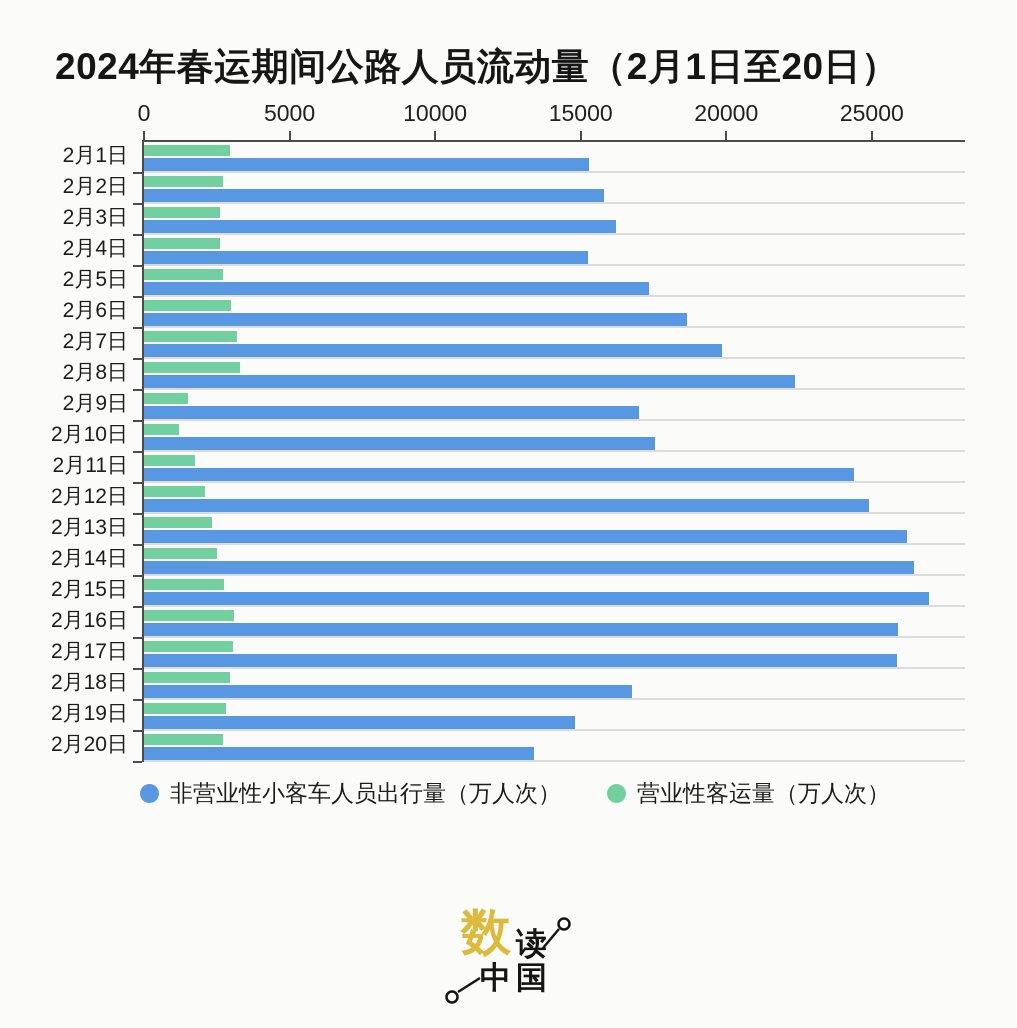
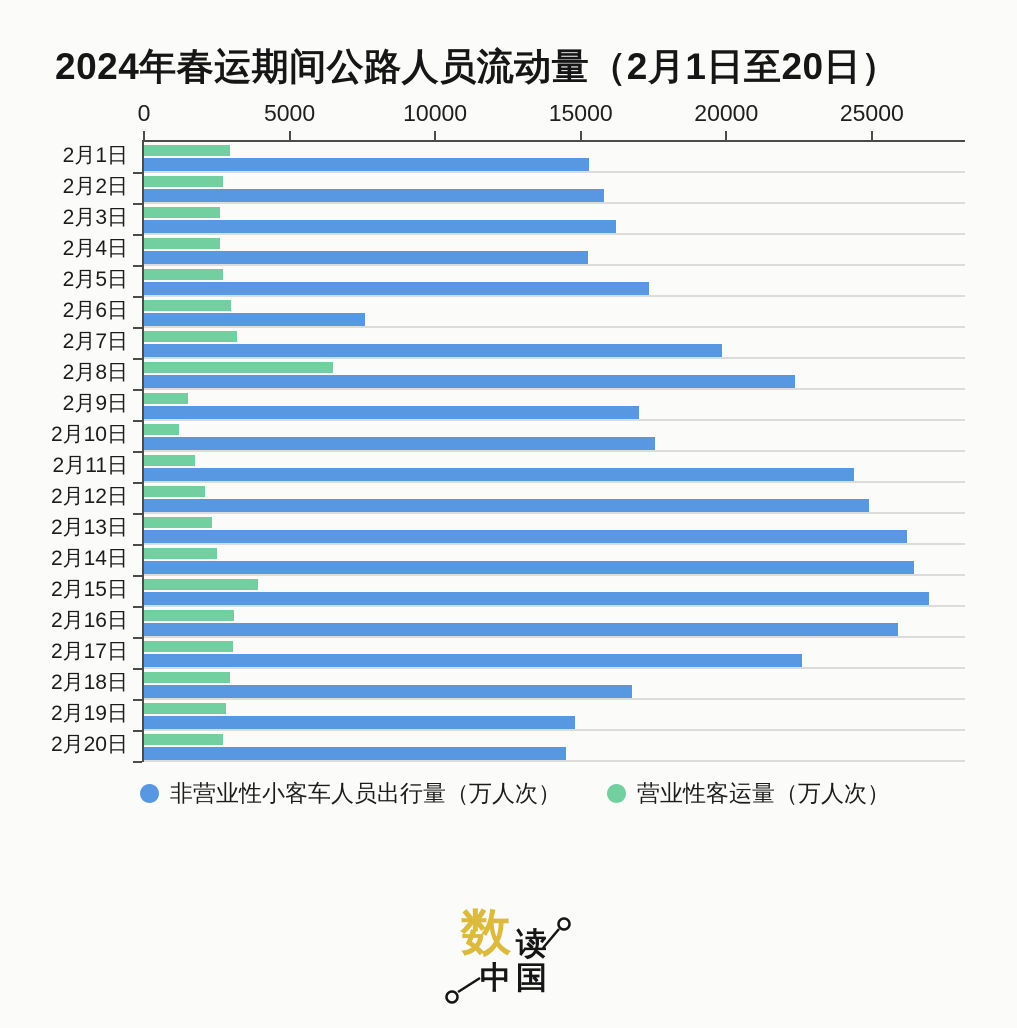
非营业性小客车人员出行量（万人次）/2月6日: 18600 -> 7600
营业性客运量（万人次）/2月8日: 3300 -> 6500
营业性客运量（万人次）/2月15日: 2800 -> 3900
非营业性小客车人员出行量（万人次）/2月17日: 25800 -> 22600
非营业性小客车人员出行量（万人次）/2月20日: 13400 -> 14500
